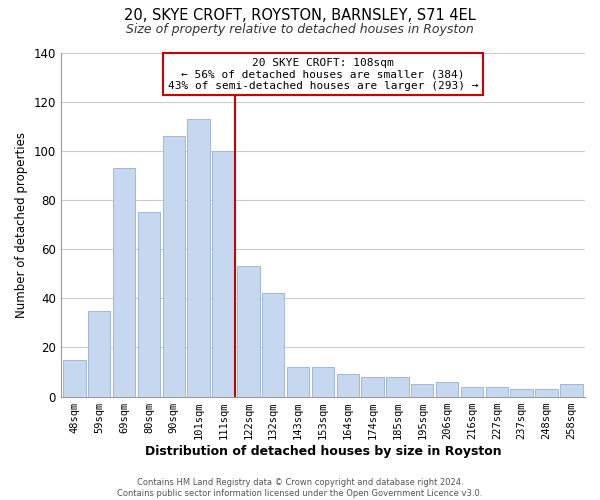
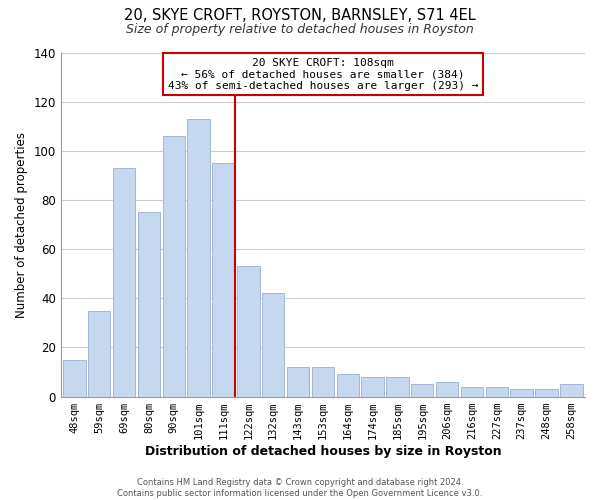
111sqm: 100 -> 95
